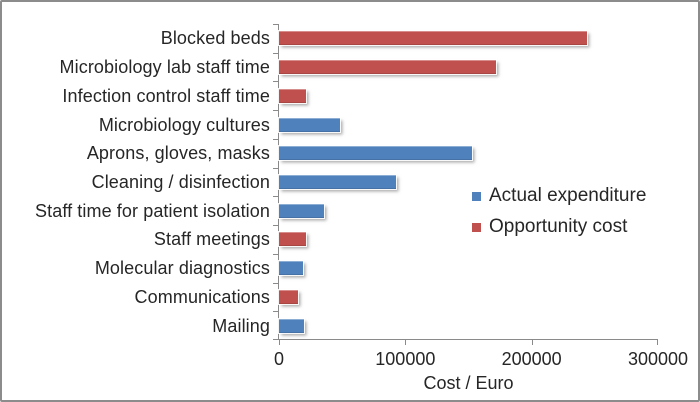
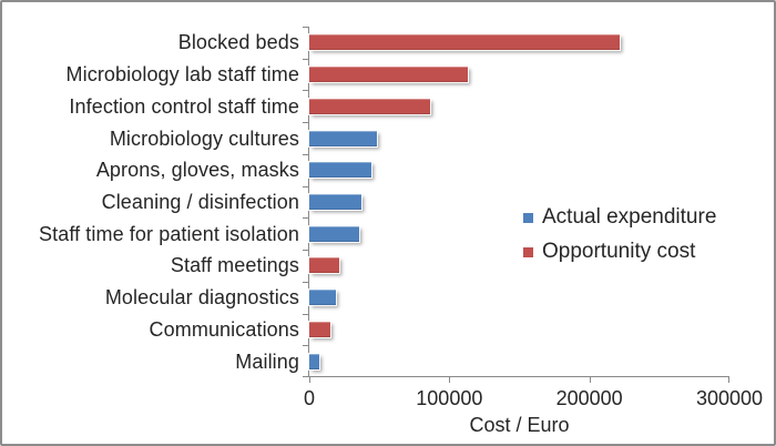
Blocked beds: 244000 -> 222000
Microbiology lab staff time: 172000 -> 113000
Infection control staff time: 21000 -> 86000
Aprons, gloves, masks: 153000 -> 44000
Cleaning / disinfection: 93000 -> 37000
Mailing: 20000 -> 7000
